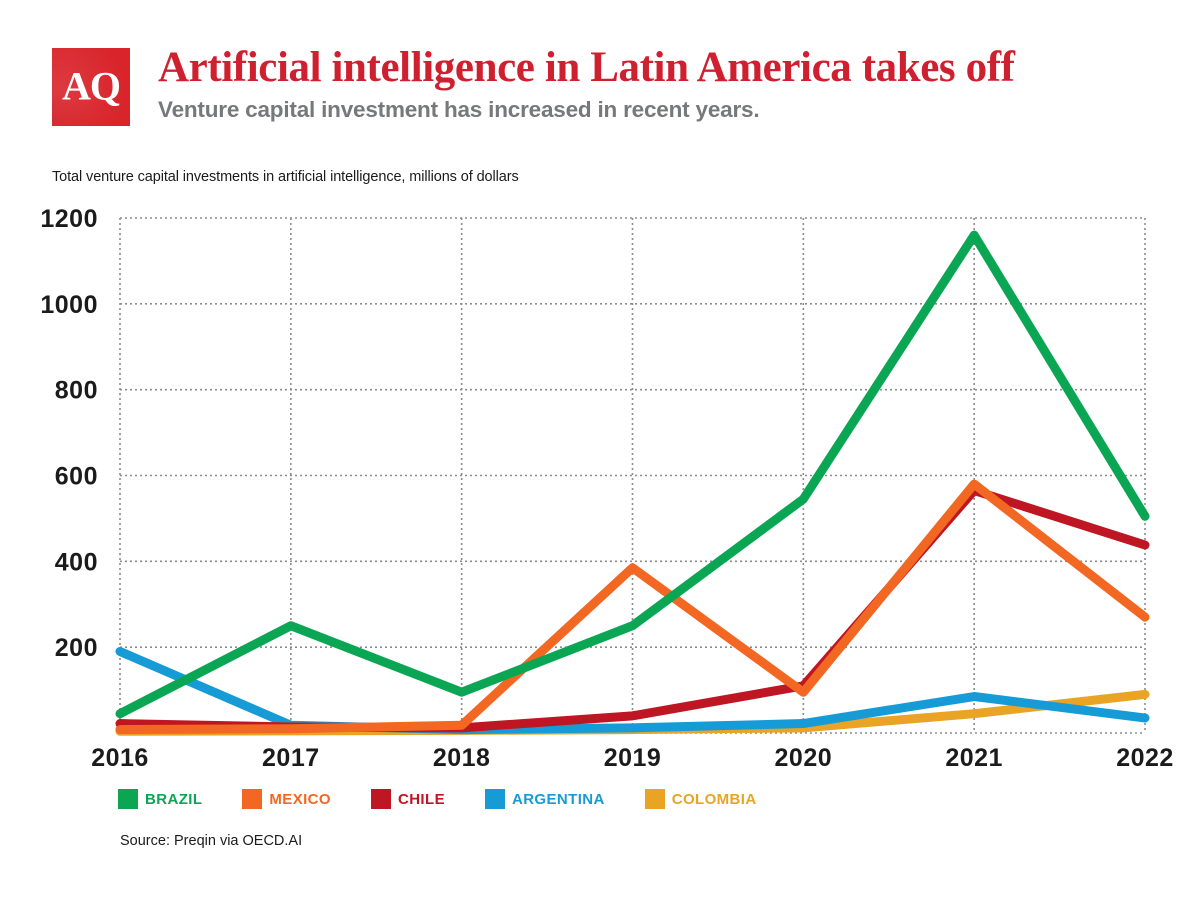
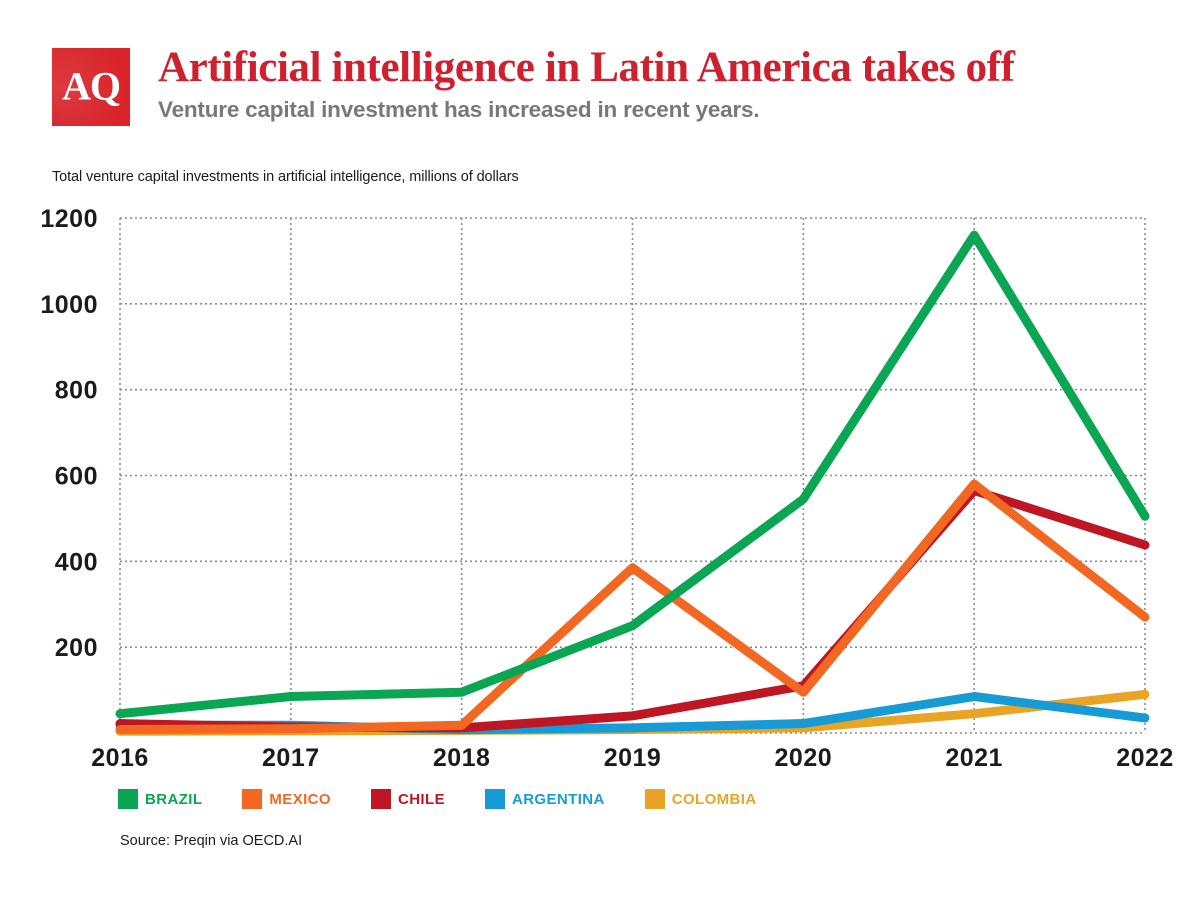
ARGENTINA/2016: 190 -> 20
BRAZIL/2017: 250 -> 80
